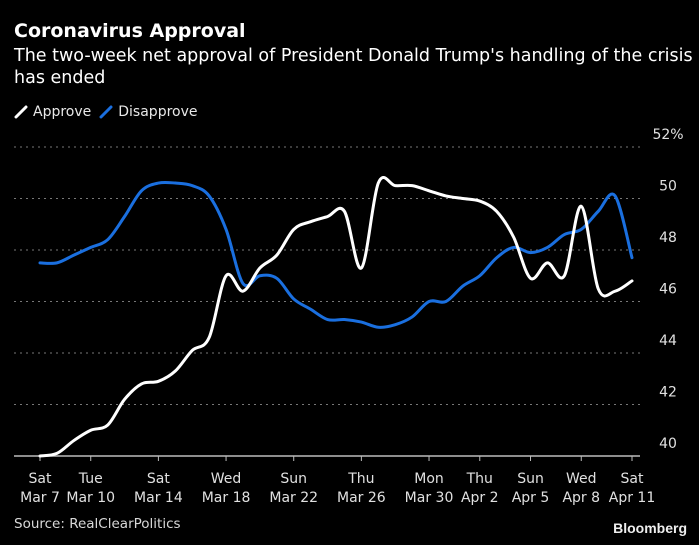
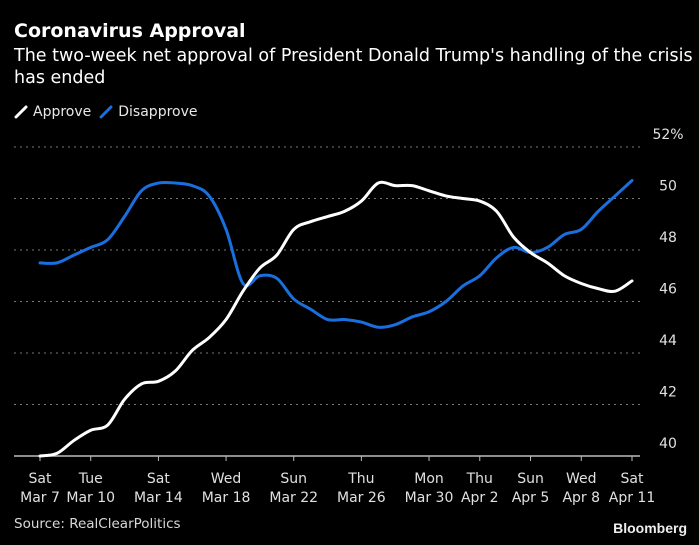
Approve/Mar 18: 47.0 -> 45.3
Approve/Mar 26: 47.3 -> 49.9
Disapprove/Mar 30: 46.0 -> 45.6
Approve/Apr 5: 46.9 -> 47.9
Approve/Apr 8: 49.7 -> 46.7
Disapprove/Apr 11: 47.7 -> 50.7
